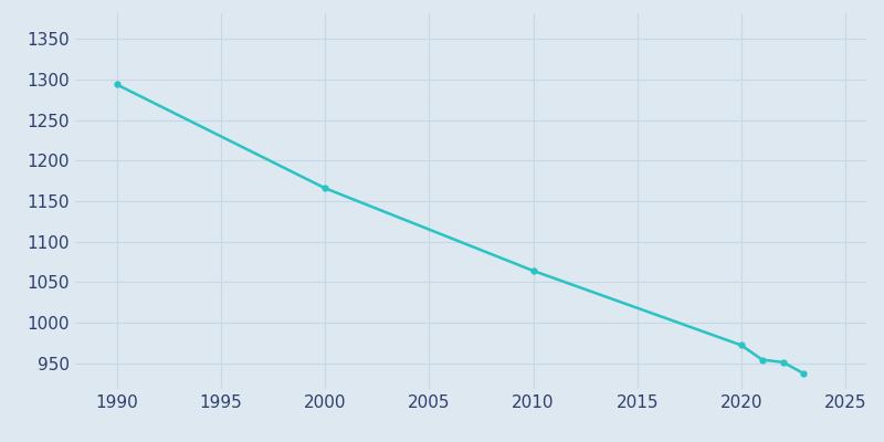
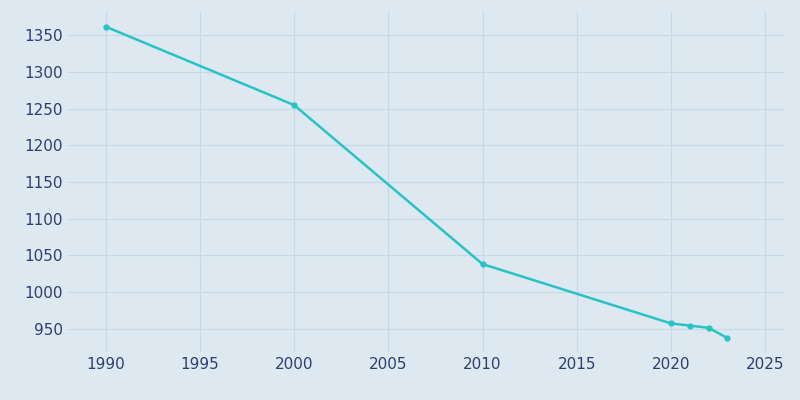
1990: 1294 -> 1362
2000: 1166 -> 1255
2010: 1064 -> 1038
2020: 972 -> 957
